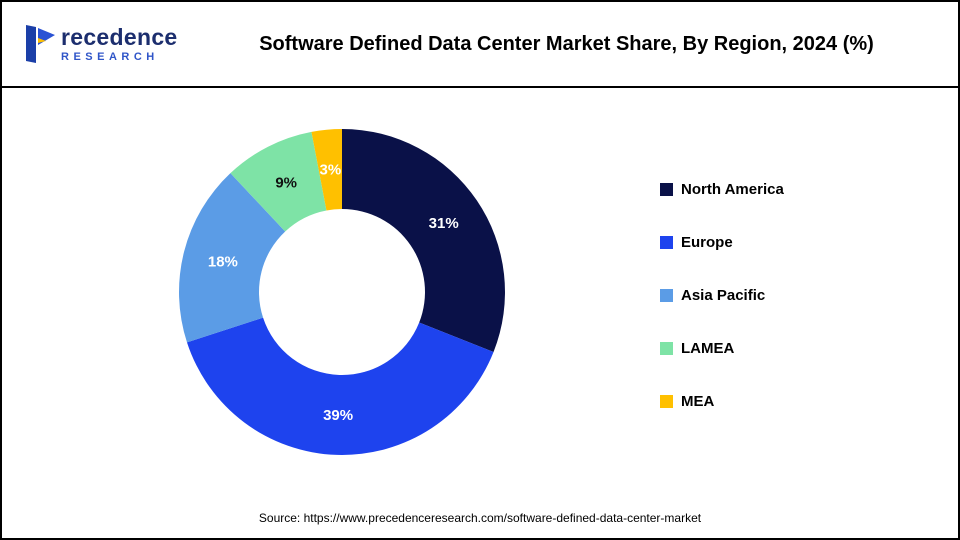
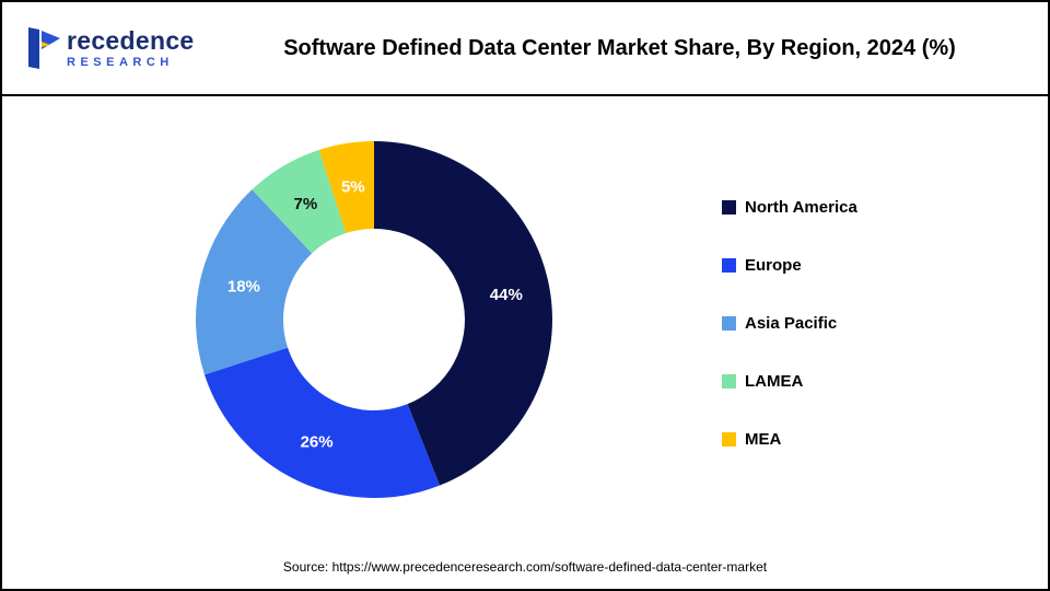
North America: 31% -> 44%
Europe: 39% -> 26%
LAMEA: 9% -> 7%
MEA: 3% -> 5%
